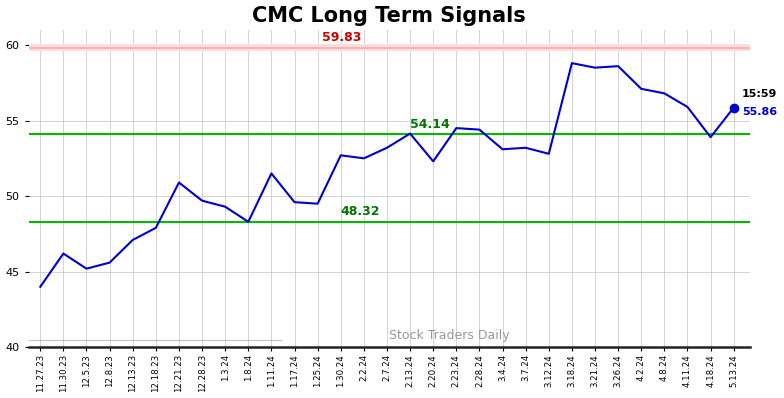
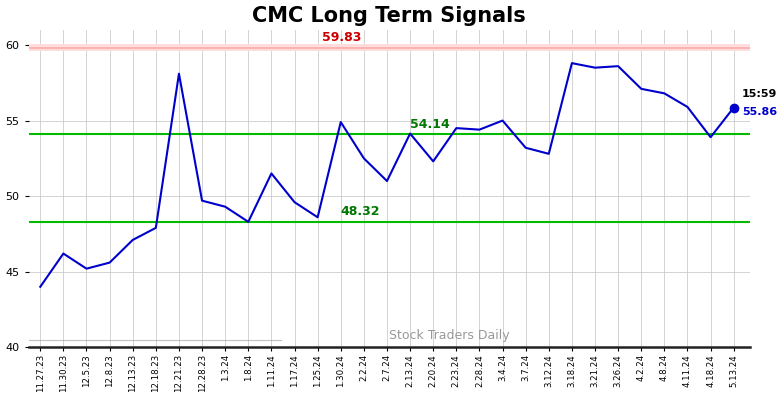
12.21.23: 50.9 -> 58.1
1.25.24: 49.5 -> 48.6
1.30.24: 52.7 -> 54.9
2.7.24: 53.2 -> 51.0
3.4.24: 53.1 -> 55.0
